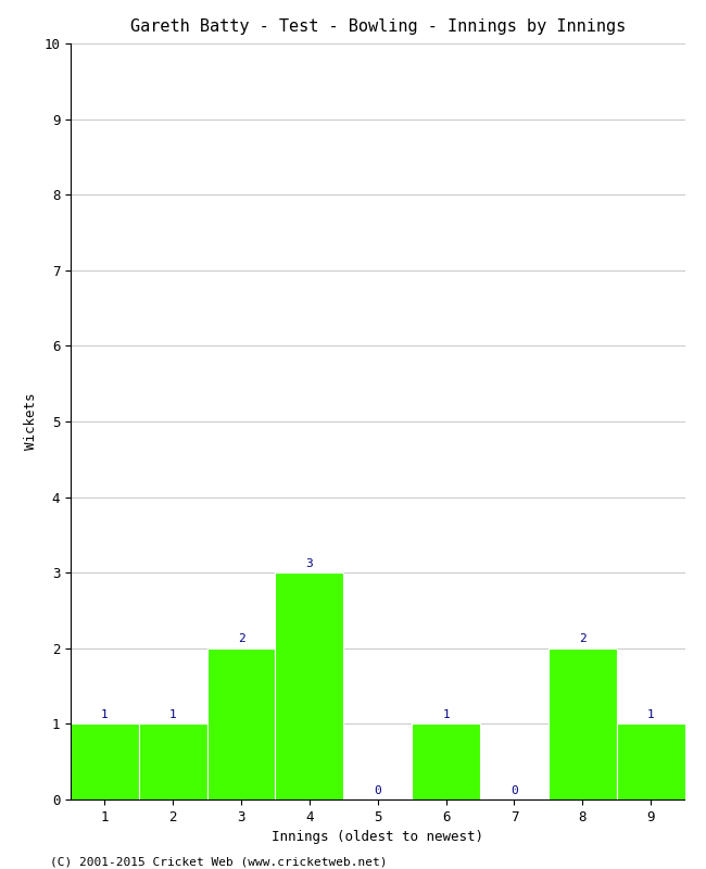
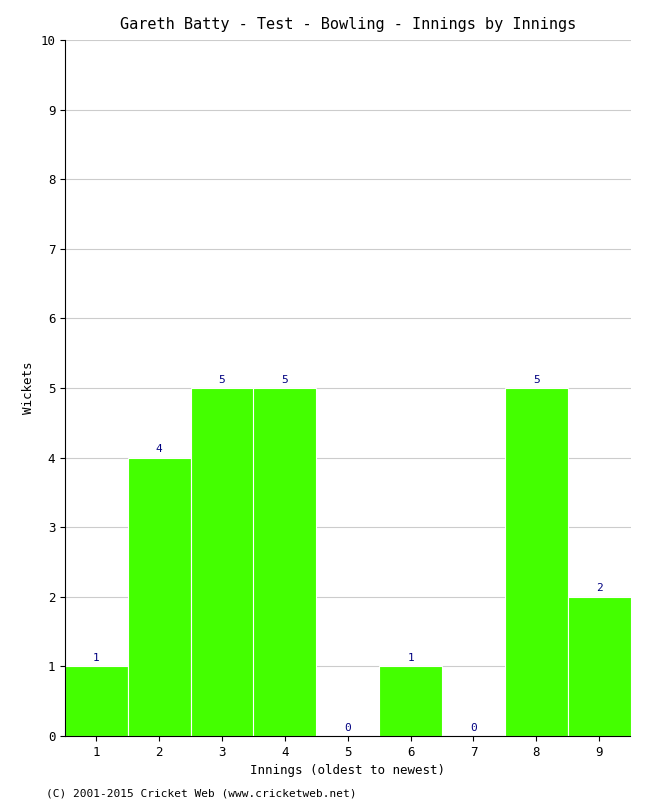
2: 1 -> 4
3: 2 -> 5
4: 3 -> 5
8: 2 -> 5
9: 1 -> 2
